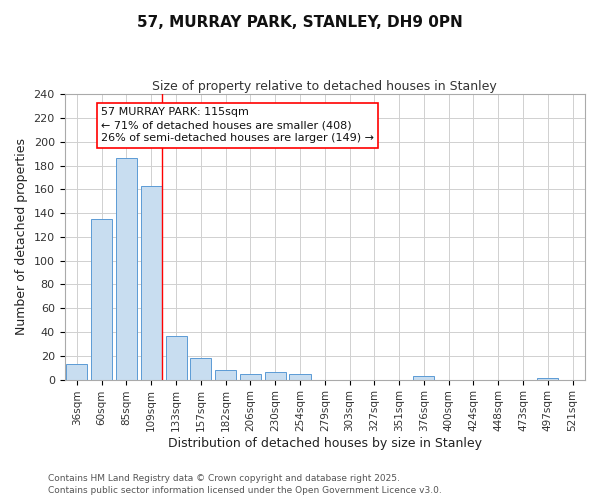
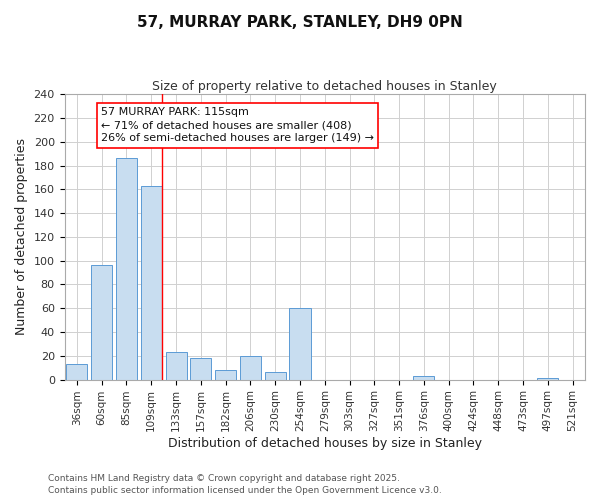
60sqm: 135 -> 96
133sqm: 37 -> 23
206sqm: 5 -> 20
254sqm: 5 -> 60
